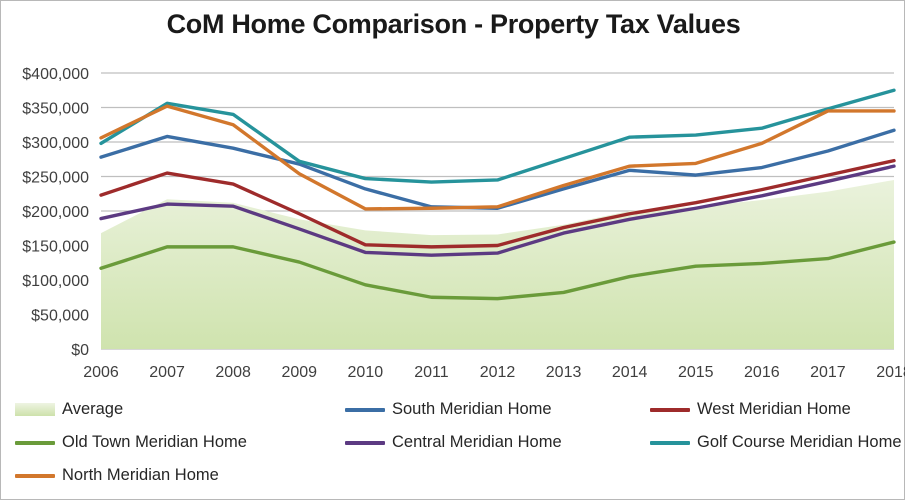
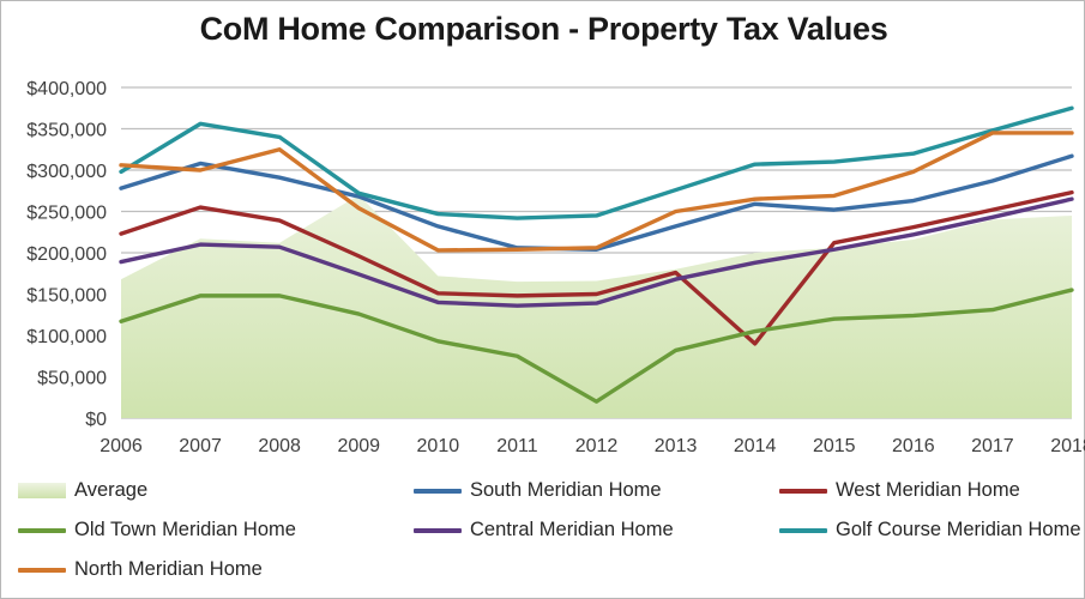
North Meridian Home/2007: $350000 -> $300000
Average/2009: $190000 -> $270000
Old Town Meridian Home/2012: $70000 -> $20000
North Meridian Home/2013: $240000 -> $250000
West Meridian Home/2014: $200000 -> $90000
Average/2017: $230000 -> $240000
